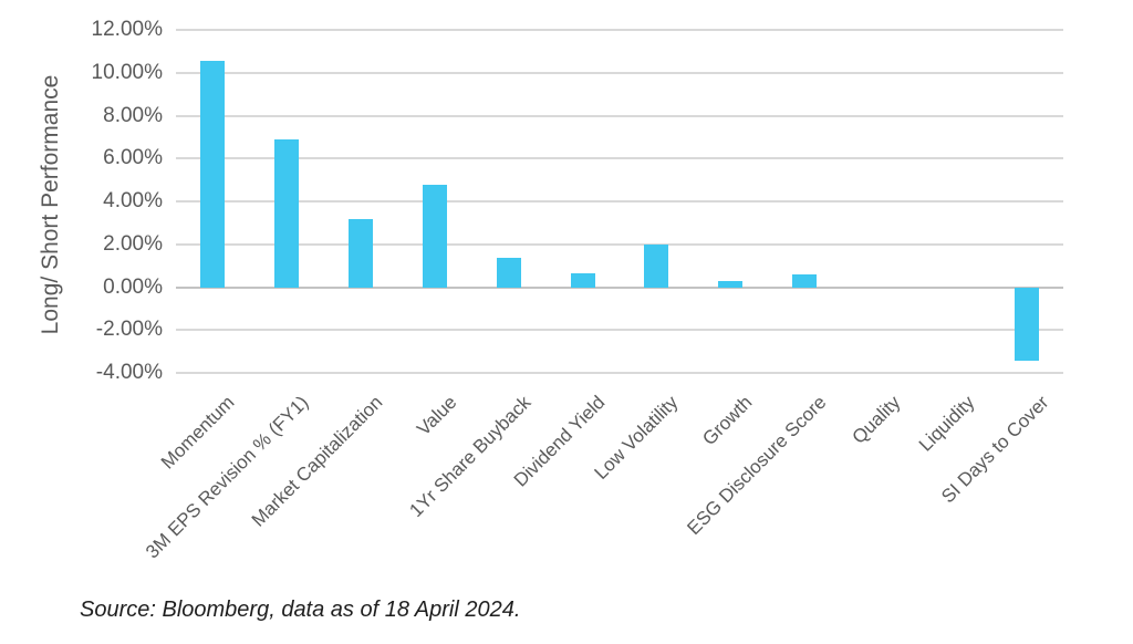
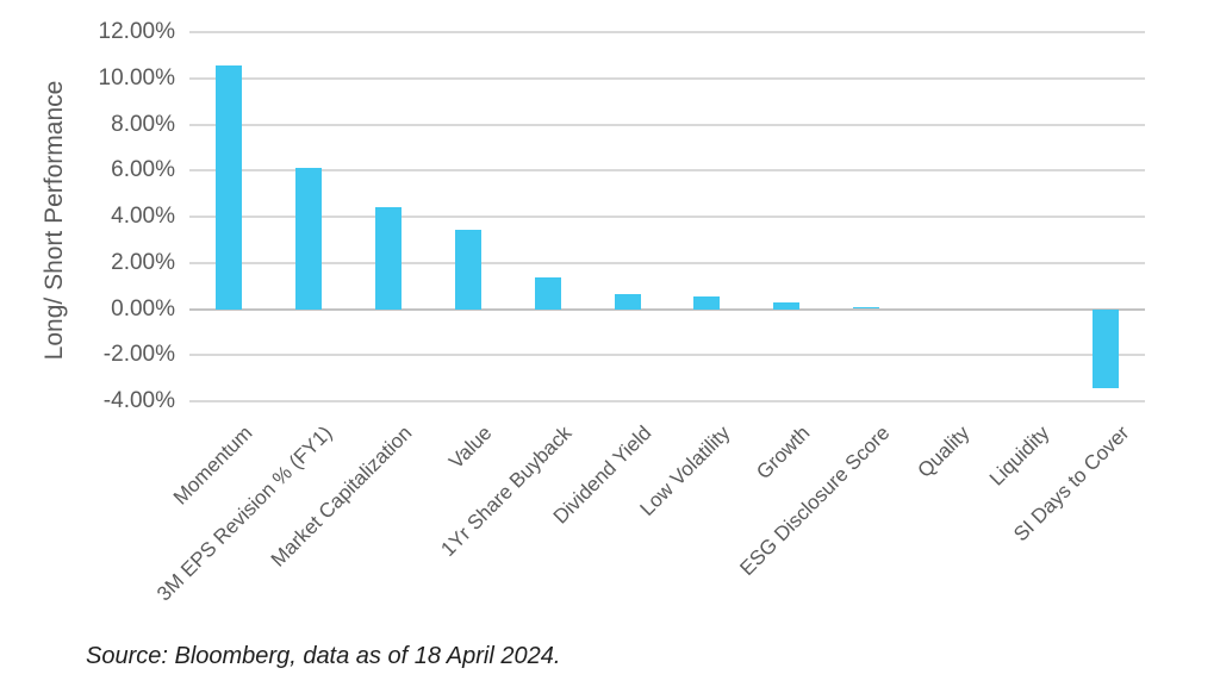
3M EPS Revision % (FY1): 6.9% -> 6.1%
Market Capitalization: 3.2% -> 4.4%
Value: 4.8% -> 3.5%
Low Volatility: 2.0% -> 0.6%
ESG Disclosure Score: 0.6% -> 0.1%
